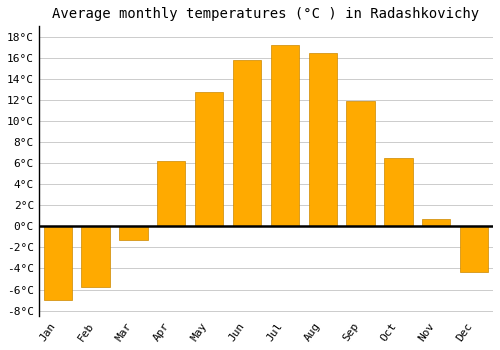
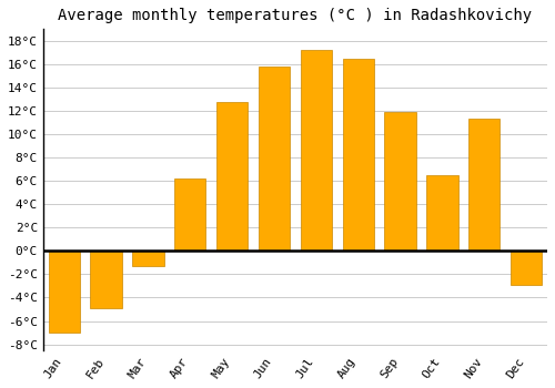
Feb: -5.8°C -> -4.9°C
Nov: 0.7°C -> 11.3°C
Dec: -4.3°C -> -2.9°C
